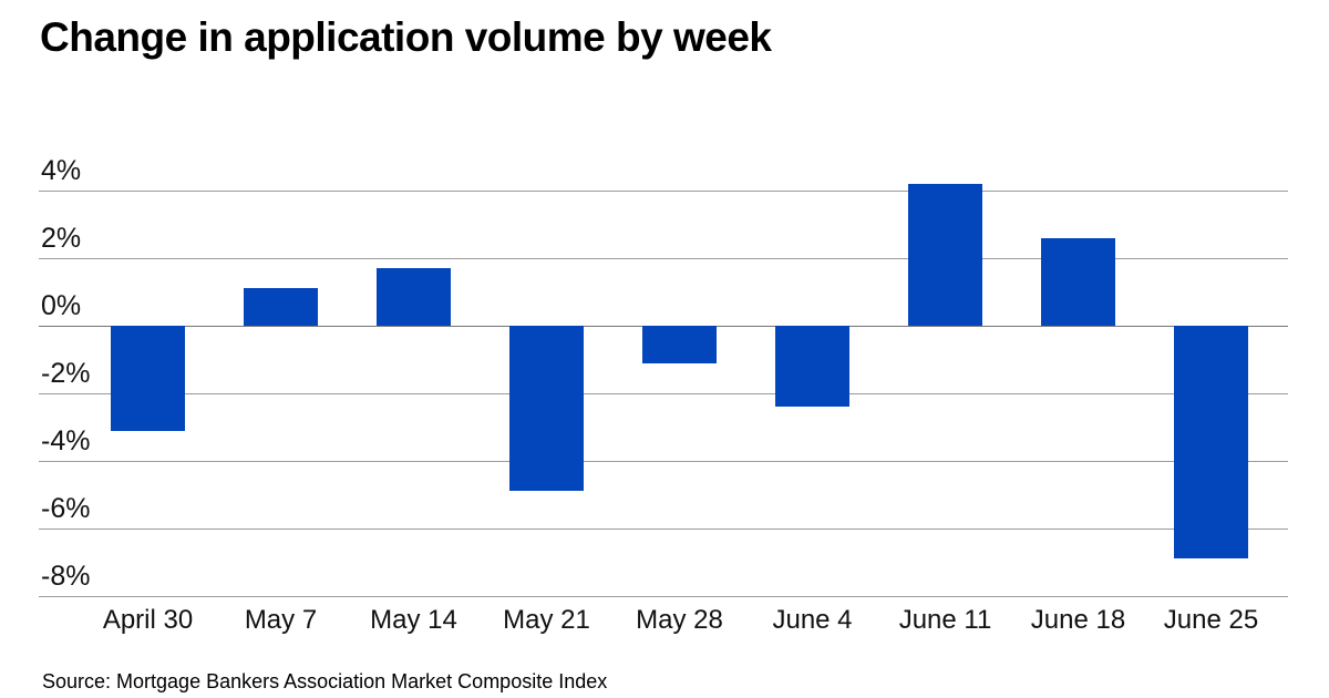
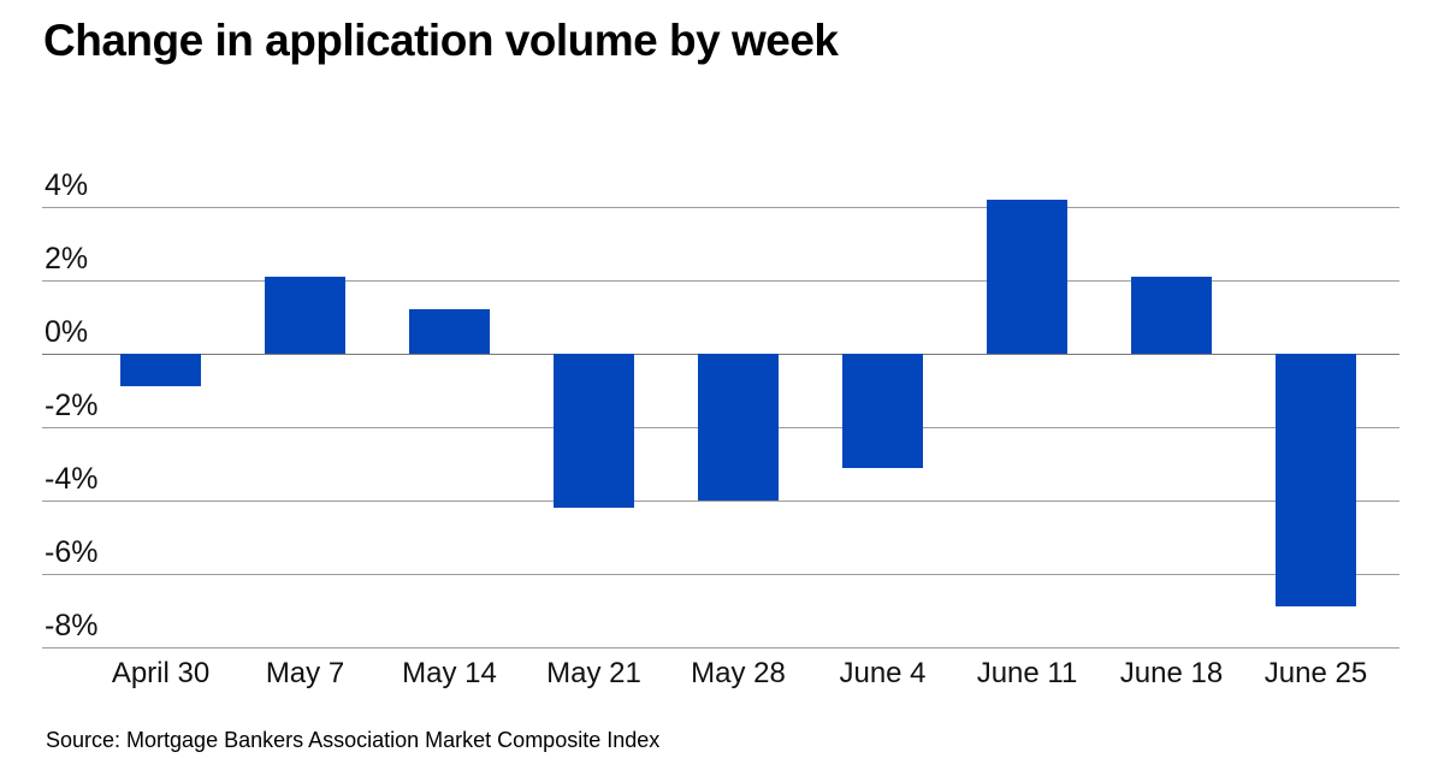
April 30: -3.1% -> -0.9%
May 7: 1.1% -> 2.1%
May 14: 1.7% -> 1.2%
May 21: -4.9% -> -4.2%
May 28: -1.1% -> -4.0%
June 4: -2.4% -> -3.1%
June 18: 2.6% -> 2.1%
